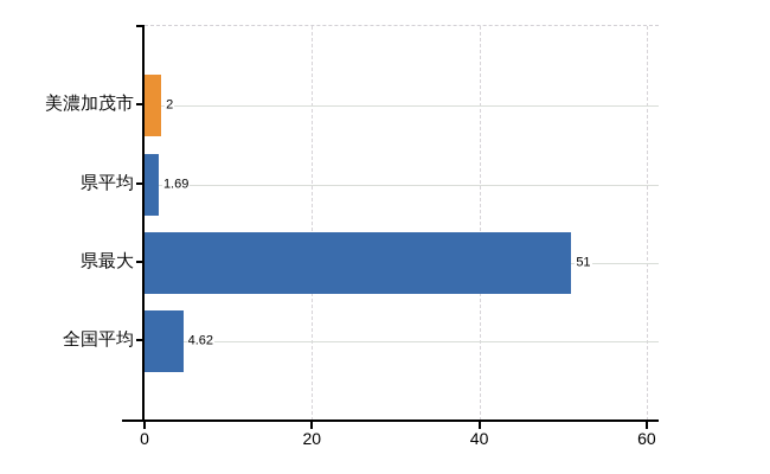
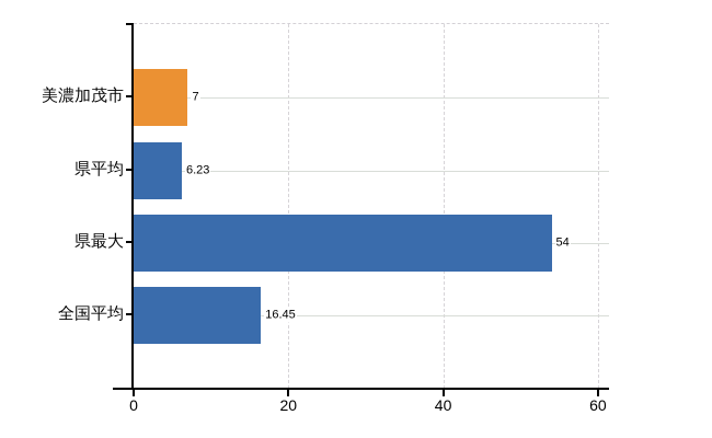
美濃加茂市: 2 -> 7
県平均: 1.69 -> 6.23
県最大: 51 -> 54
全国平均: 4.62 -> 16.45
